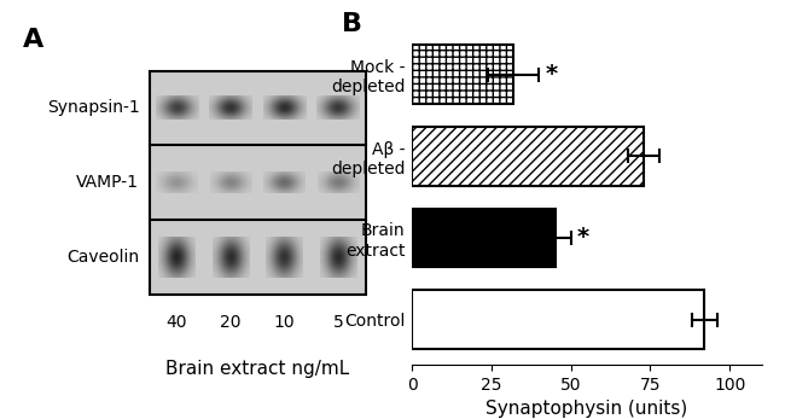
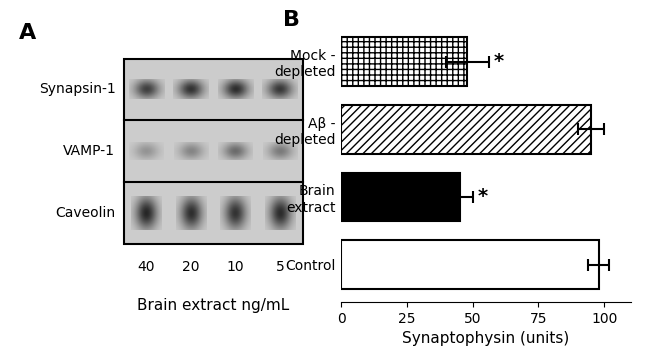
Mock - depleted: 32 -> 48
Aβ - depleted: 73 -> 95
Control: 92 -> 98
